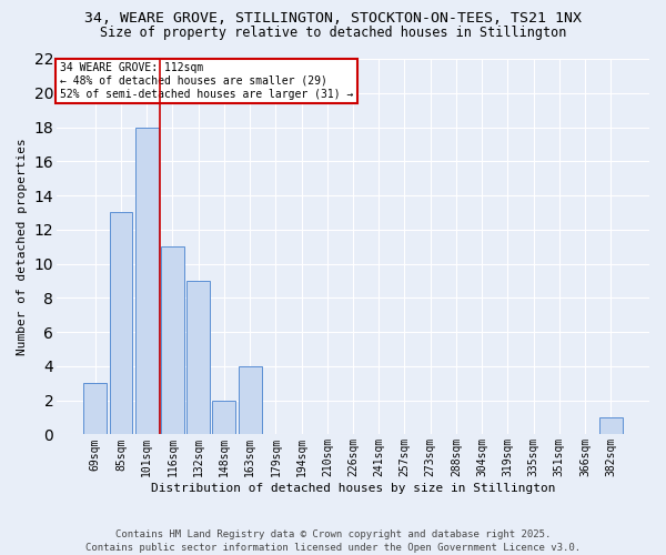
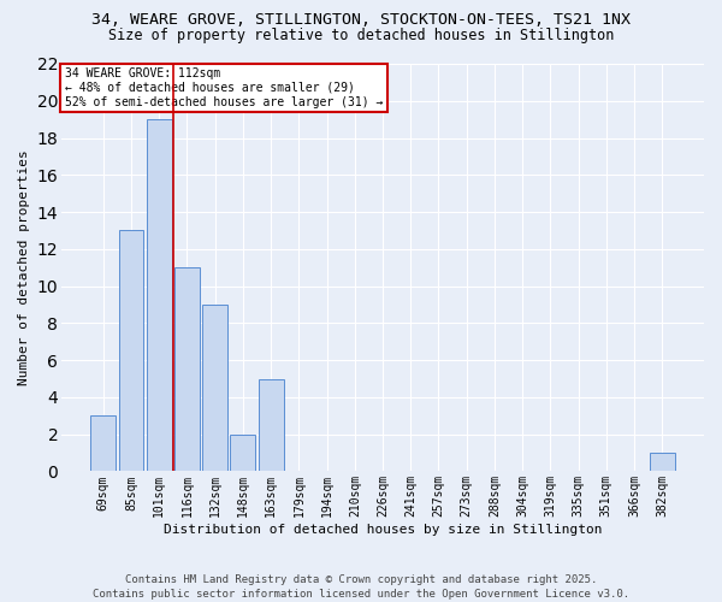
101sqm: 18 -> 19
163sqm: 4 -> 5
